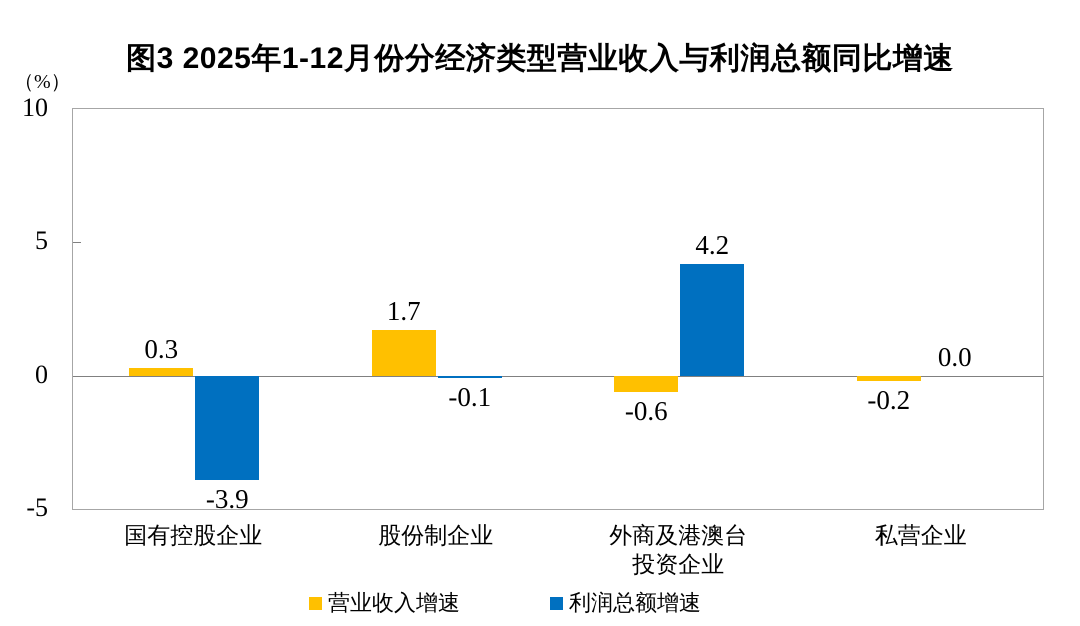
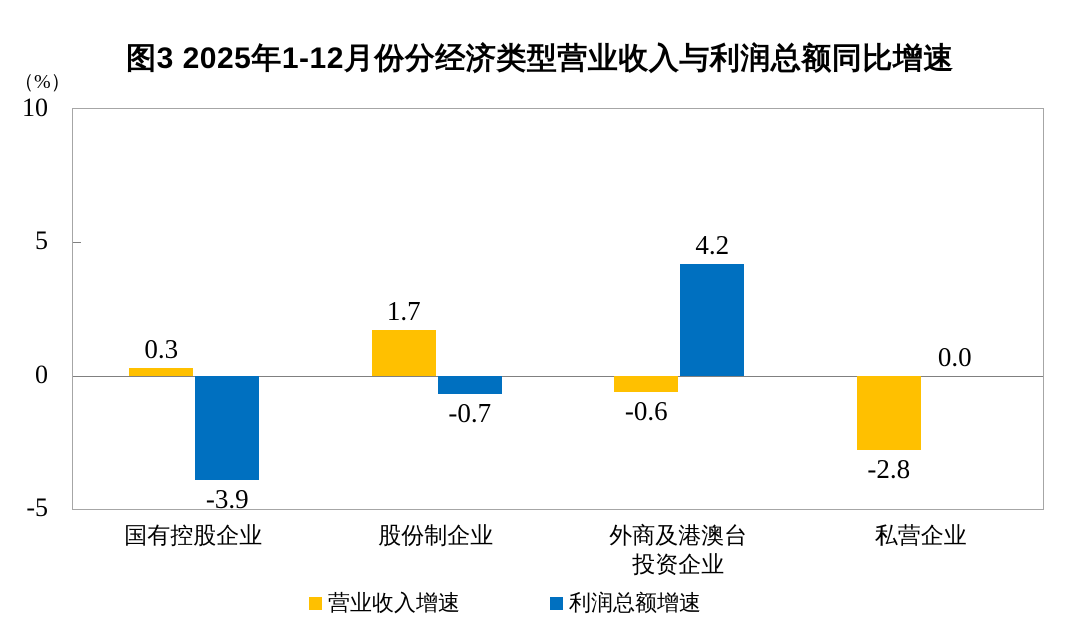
利润总额增速/股份制企业: -0.1 -> -0.7
营业收入增速/私营企业: -0.2 -> -2.8
